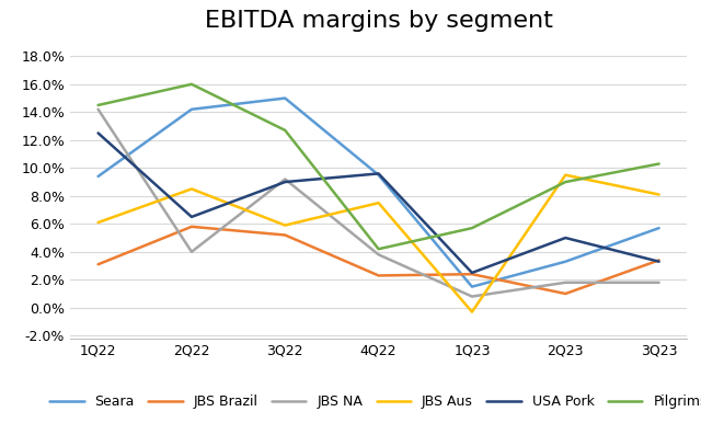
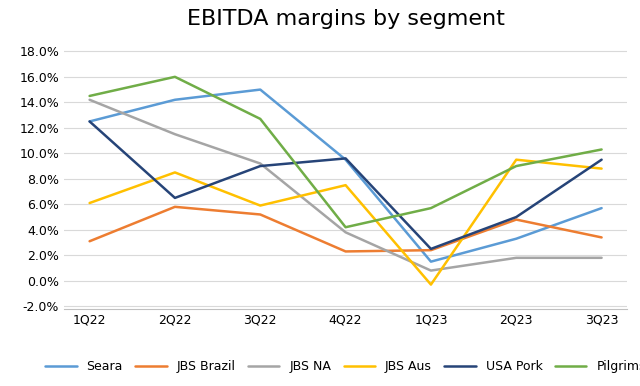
Seara/1Q22: 9.4% -> 12.5%
JBS NA/2Q22: 4.0% -> 11.5%
JBS Brazil/2Q23: 1.0% -> 4.8%
JBS Aus/3Q23: 8.1% -> 8.8%
USA Pork/3Q23: 3.3% -> 9.5%
